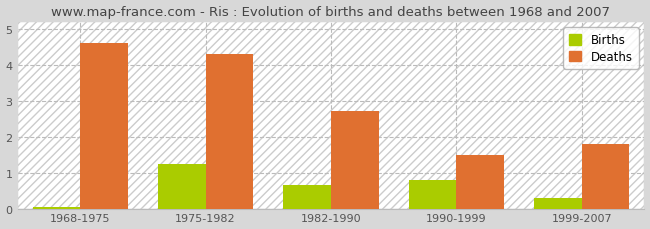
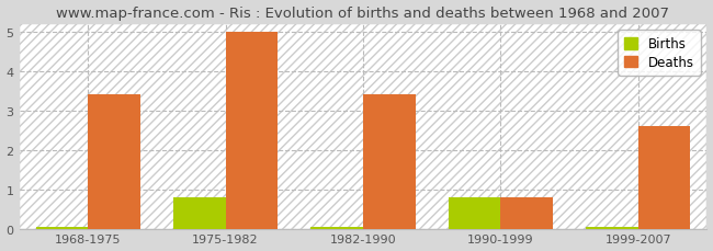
Deaths/1968-1975: 4.6 -> 3.4
Births/1975-1982: 1.25 -> 0.80
Deaths/1975-1982: 4.3 -> 5.0
Births/1982-1990: 0.65 -> 0.05
Deaths/1982-1990: 2.7 -> 3.4
Deaths/1990-1999: 1.5 -> 0.8
Births/1999-2007: 0.30 -> 0.05
Deaths/1999-2007: 1.8 -> 2.6
